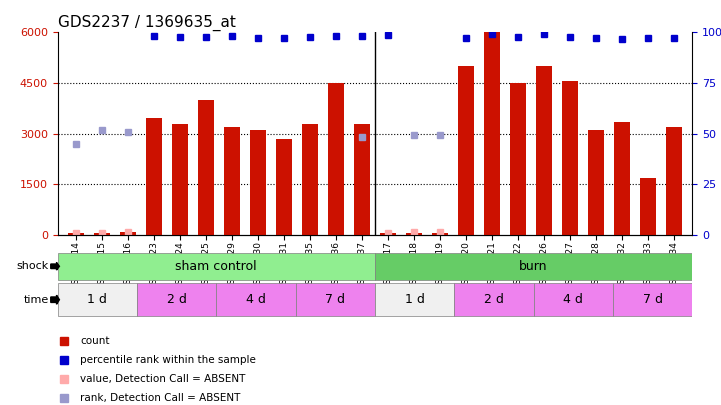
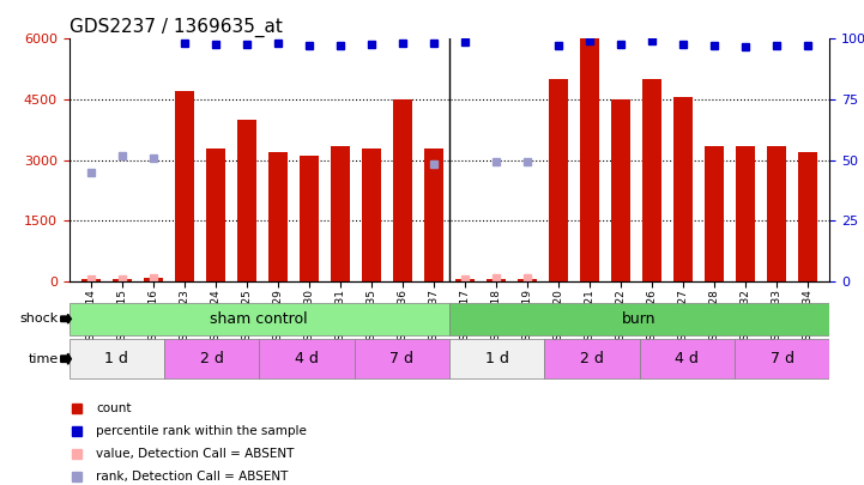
GSM32423: 3450 -> 4700
GSM32431: 2850 -> 3350
GSM32428: 3100 -> 3350
GSM32433: 1700 -> 3350
